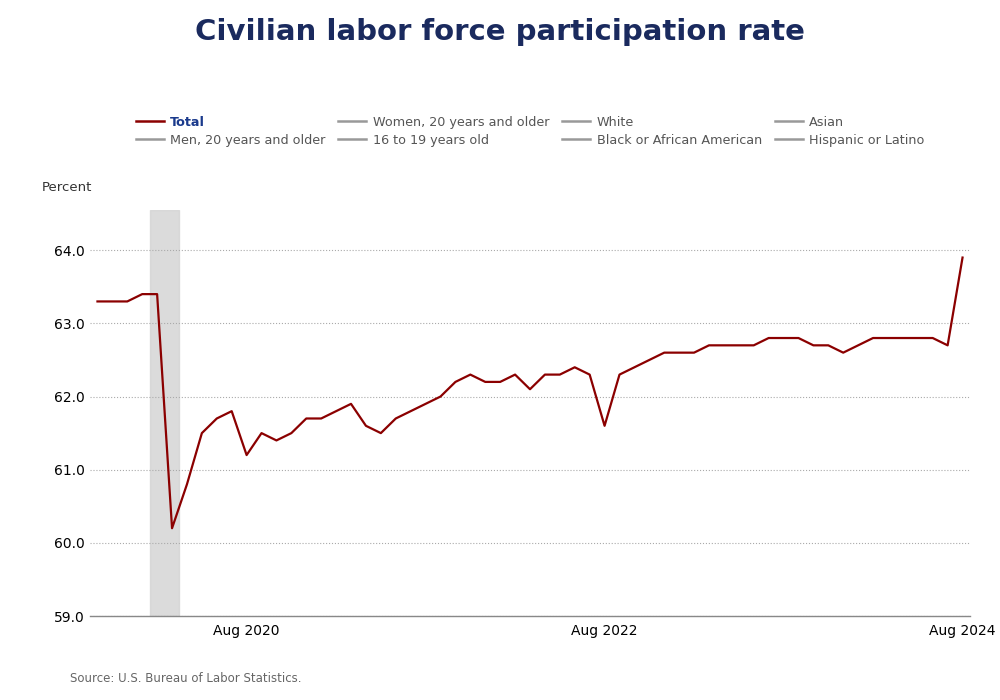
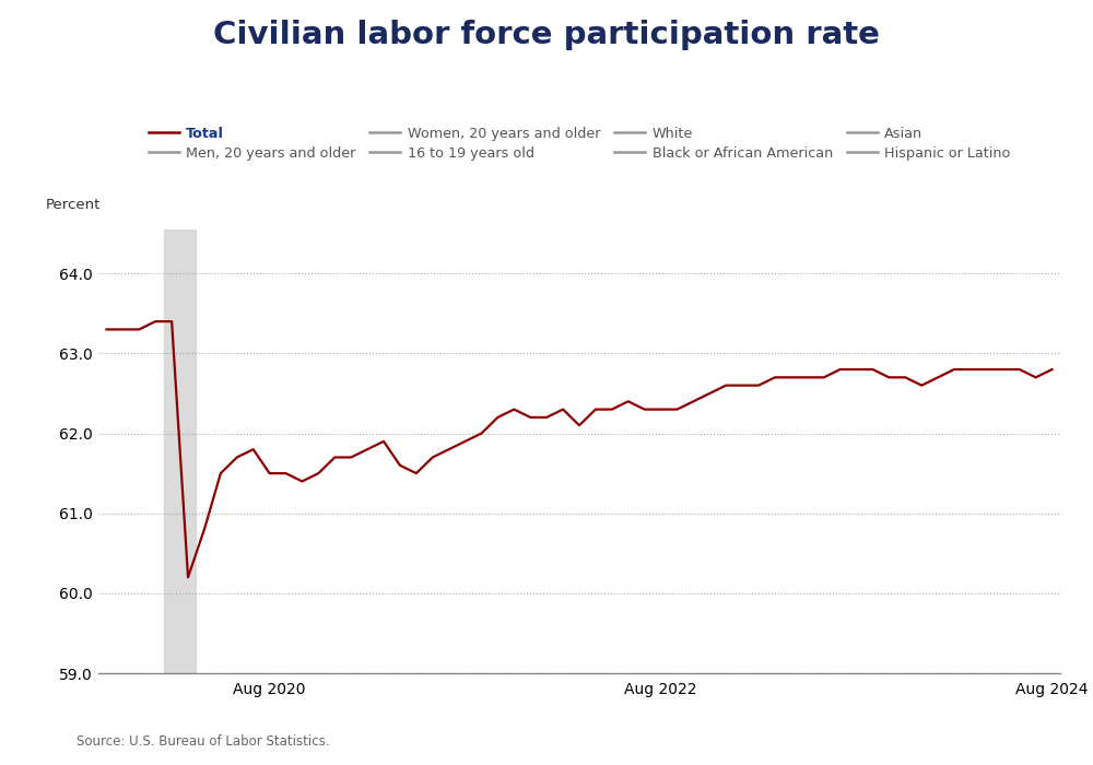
Aug 2020: 61.2 -> 61.5
Aug 2022: 61.6 -> 62.3
Aug 2024: 63.9 -> 62.8
